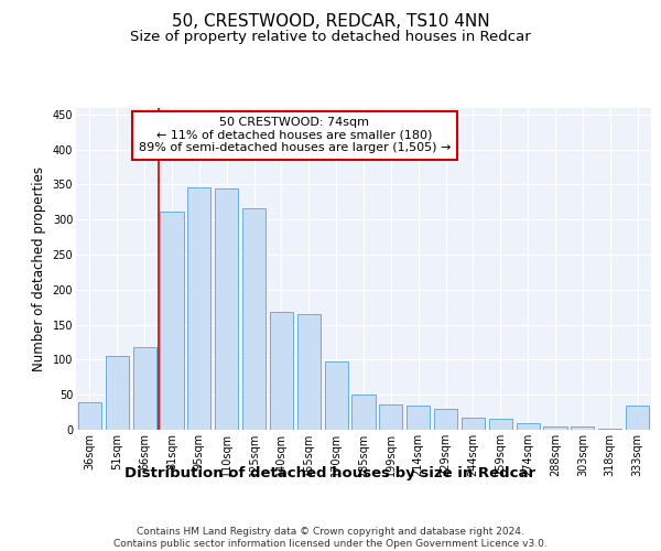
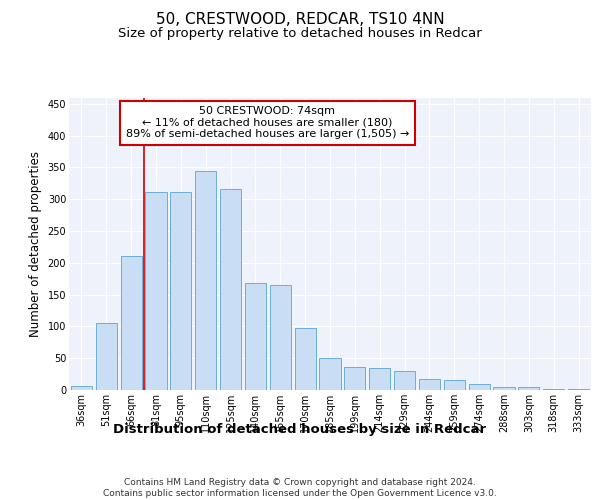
36sqm: 40 -> 7
66sqm: 118 -> 210
95sqm: 346 -> 312
333sqm: 34 -> 1
